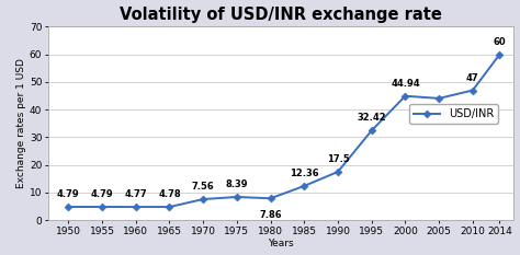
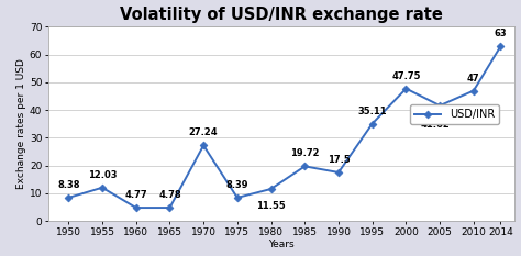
1950: 4.79 -> 8.38
1955: 4.79 -> 12.03
1970: 7.56 -> 27.24
1980: 7.86 -> 11.55
1985: 12.36 -> 19.72
1995: 32.42 -> 35.11
2000: 44.94 -> 47.75
2005: 44.09 -> 41.62
2014: 60 -> 63
